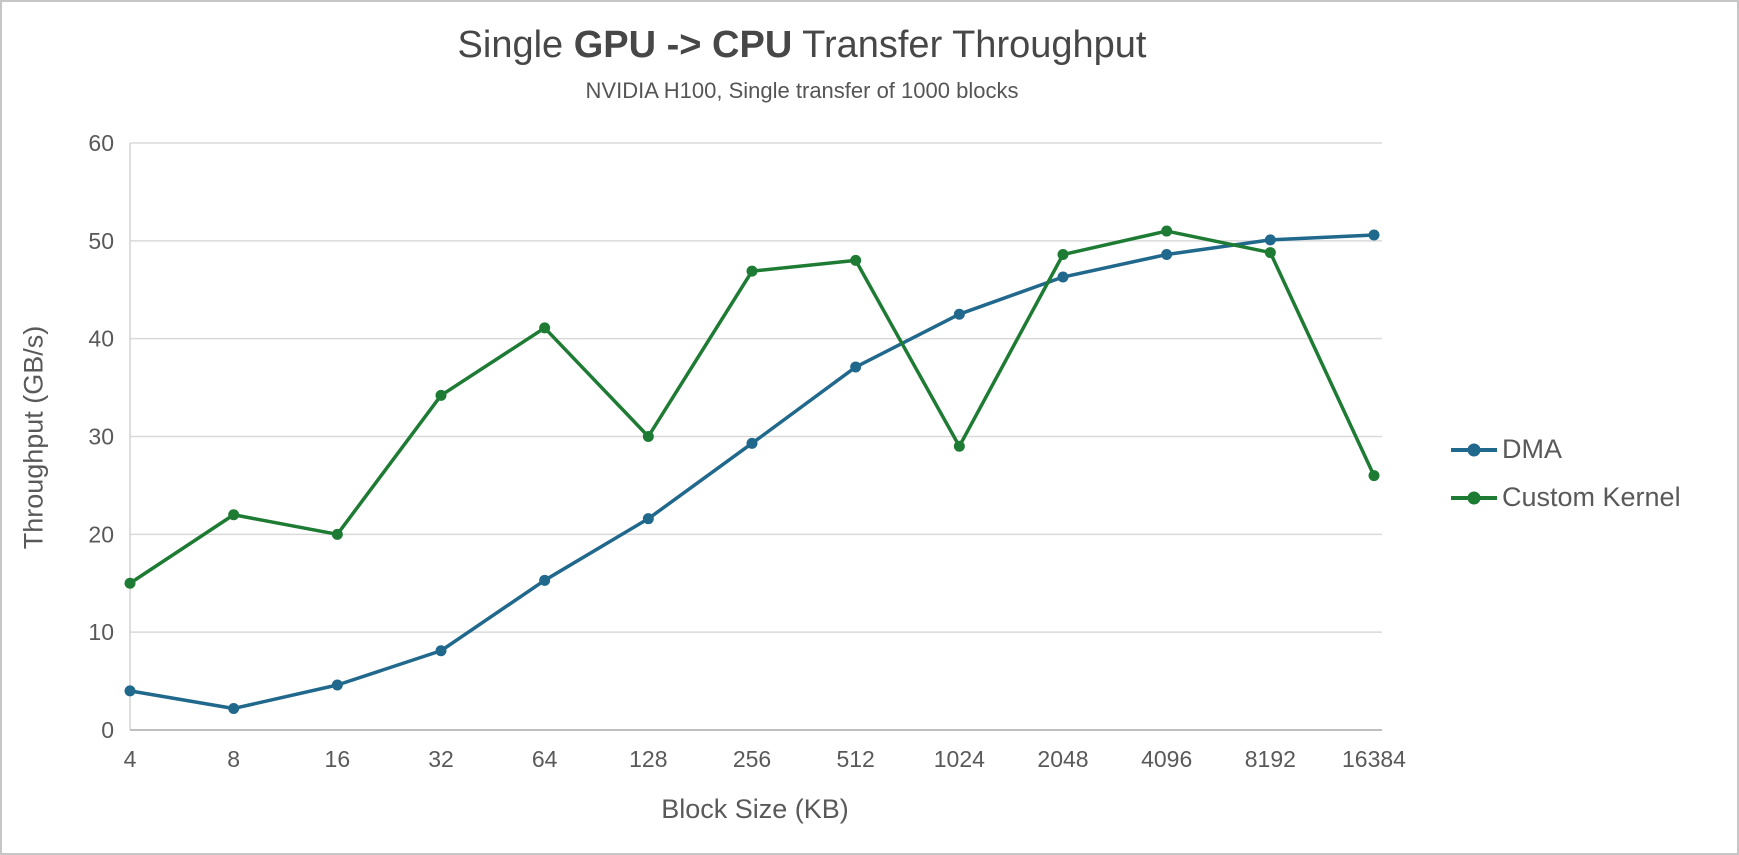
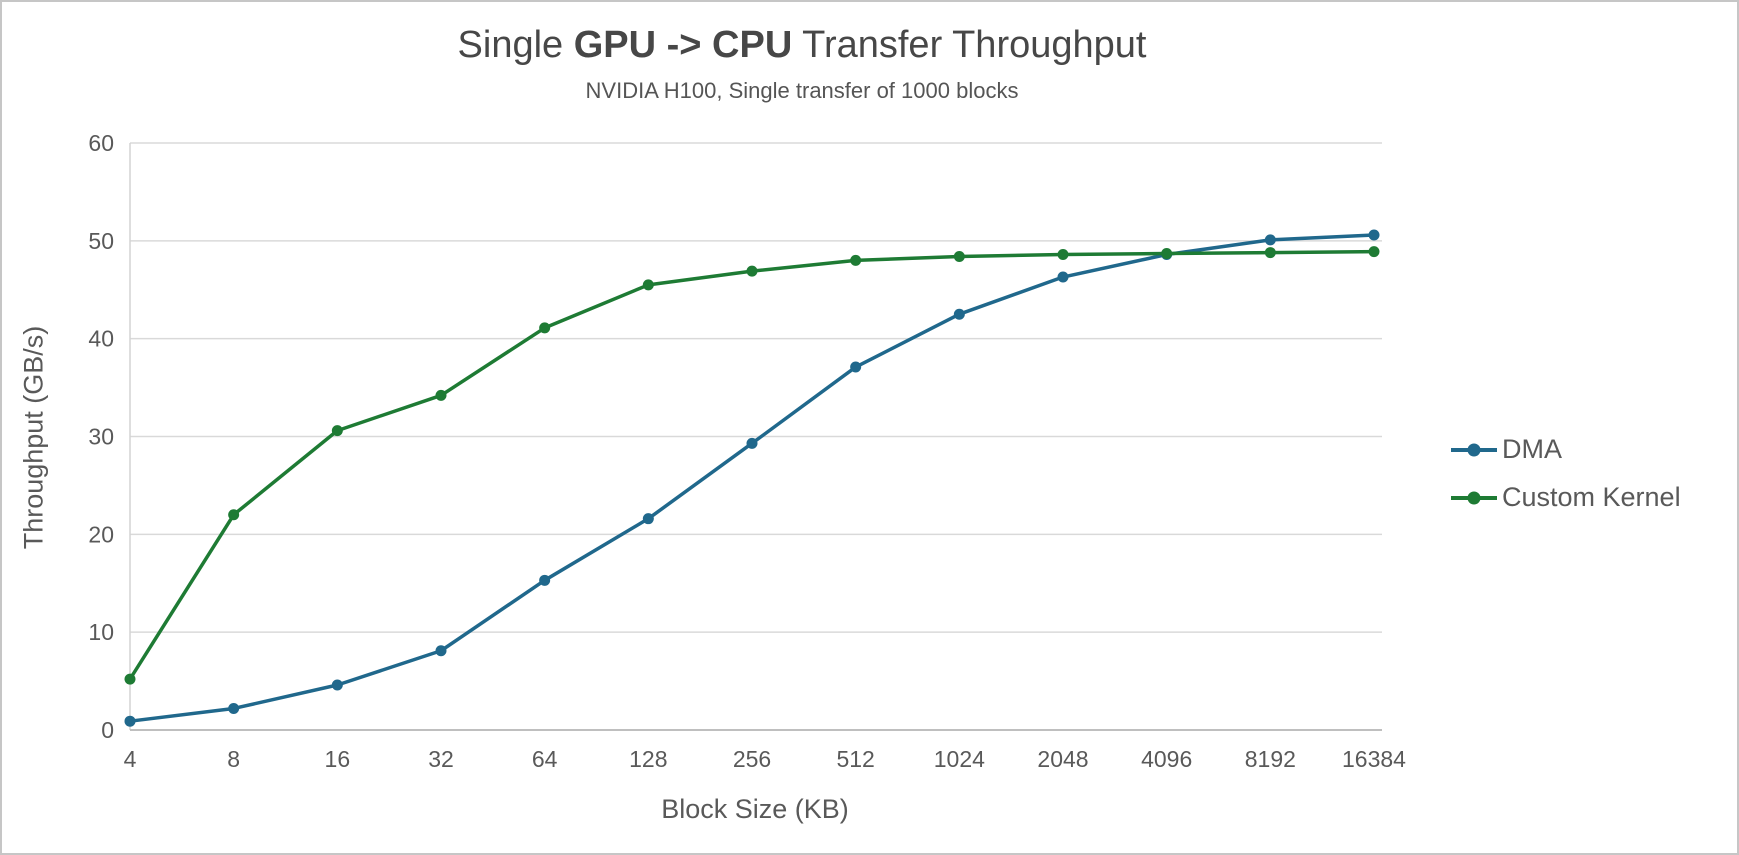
DMA/4: 4 -> 1
Custom Kernel/4: 15 -> 5
Custom Kernel/16: 20 -> 31
Custom Kernel/128: 30 -> 46
Custom Kernel/1024: 29 -> 48
Custom Kernel/4096: 51 -> 49
Custom Kernel/16384: 26 -> 49
